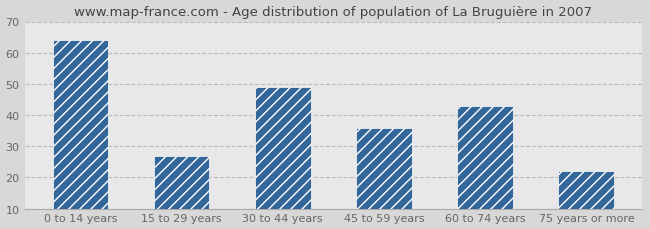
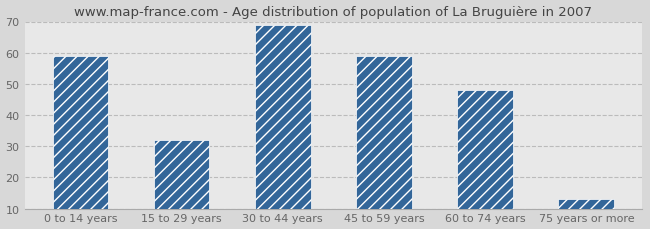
0 to 14 years: 64 -> 59
15 to 29 years: 27 -> 32
30 to 44 years: 49 -> 69
45 to 59 years: 36 -> 59
60 to 74 years: 43 -> 48
75 years or more: 22 -> 13
